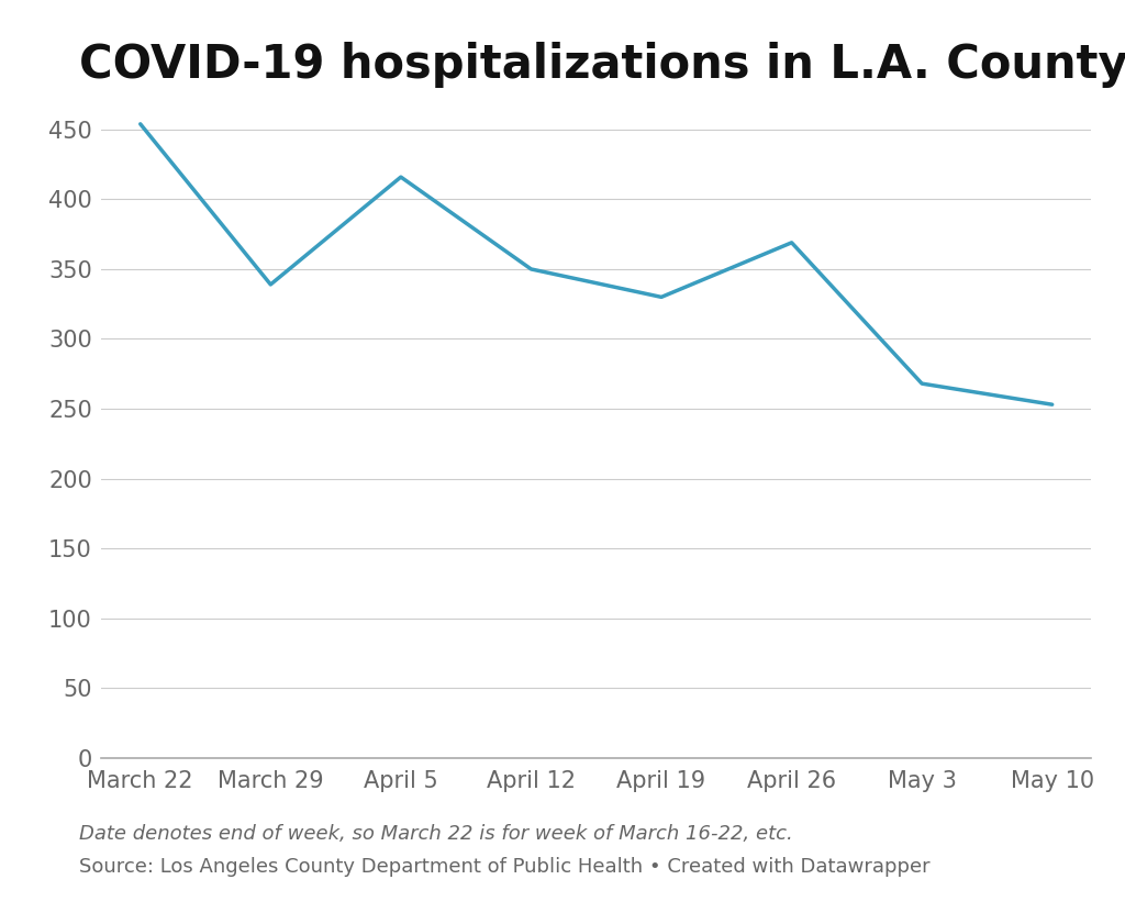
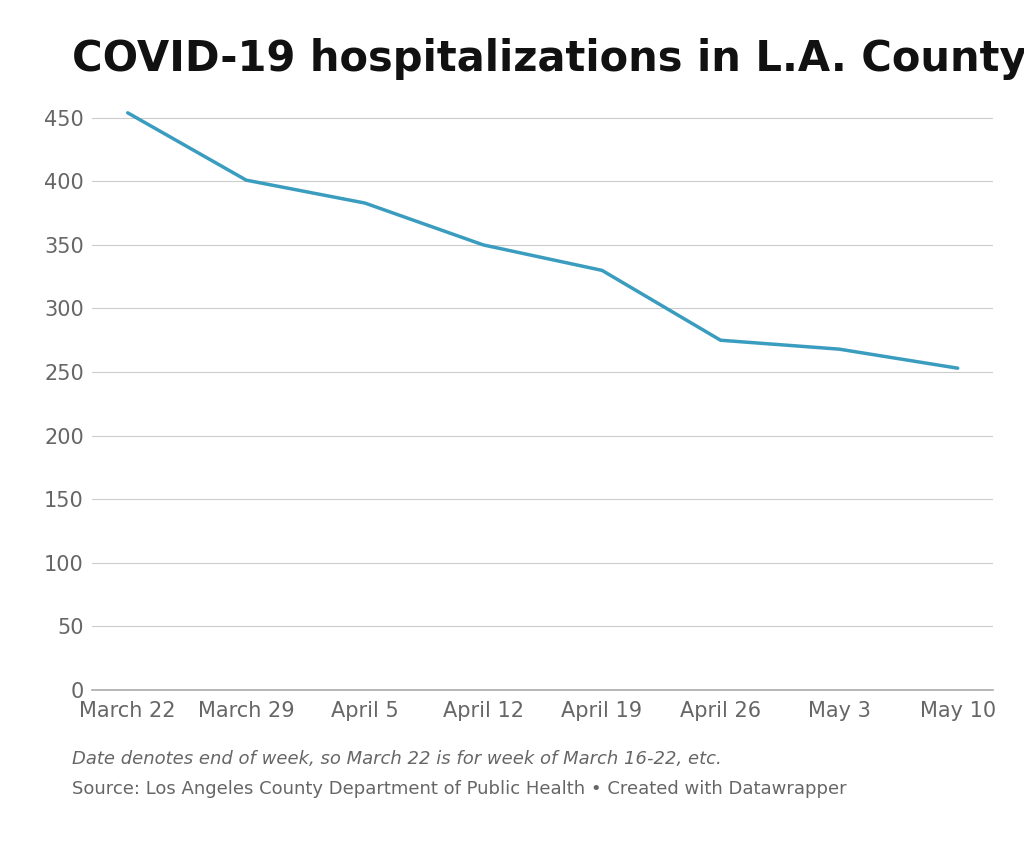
March 29: 339 -> 401
April 5: 416 -> 383
April 26: 369 -> 275
